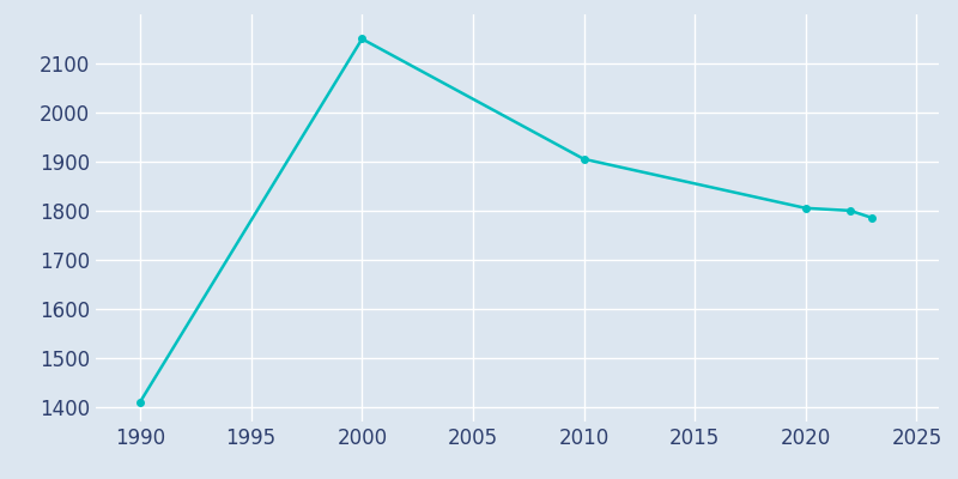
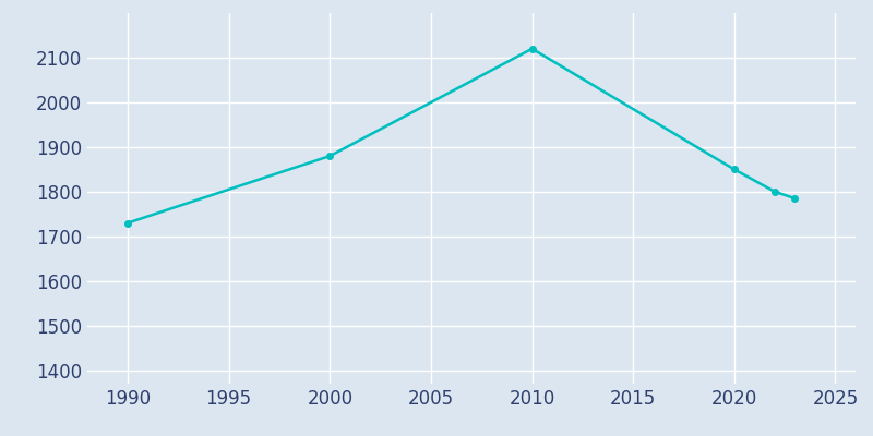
1990: 1410 -> 1730
2000: 2150 -> 1880
2010: 1905 -> 2120
2020: 1805 -> 1850
